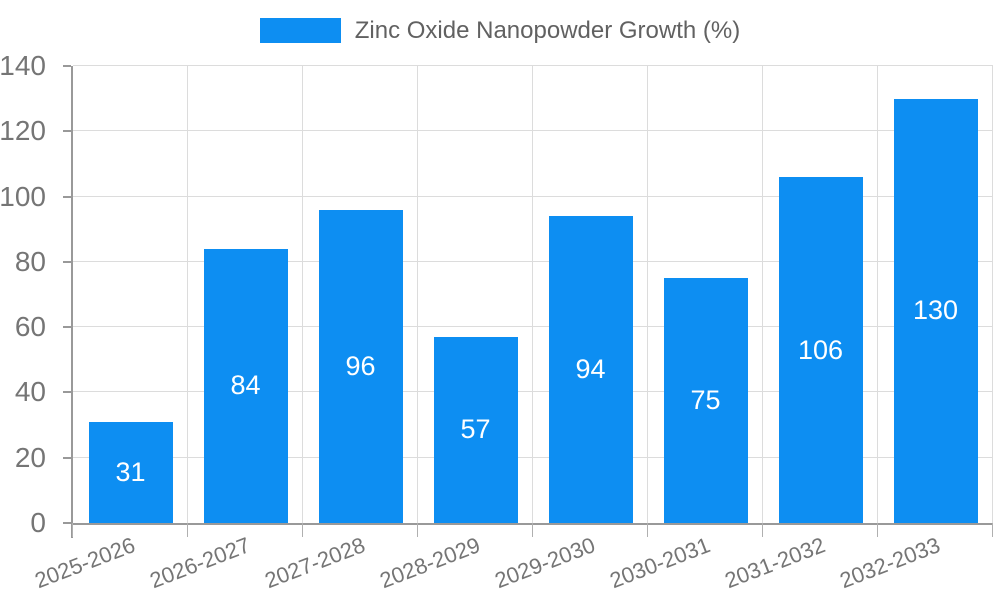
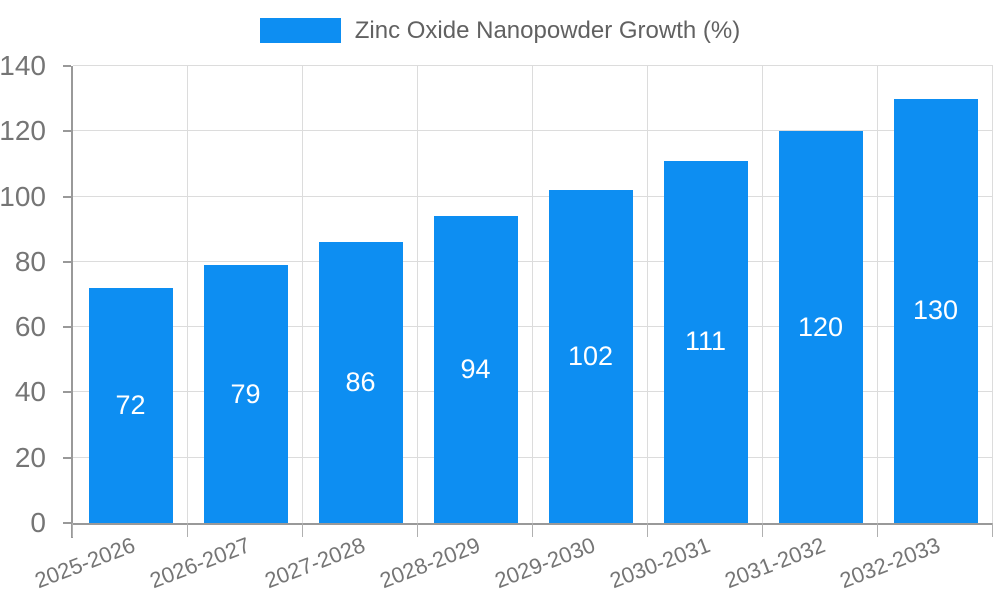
2025-2026: 31 -> 72
2026-2027: 84 -> 79
2027-2028: 96 -> 86
2028-2029: 57 -> 94
2029-2030: 94 -> 102
2030-2031: 75 -> 111
2031-2032: 106 -> 120
